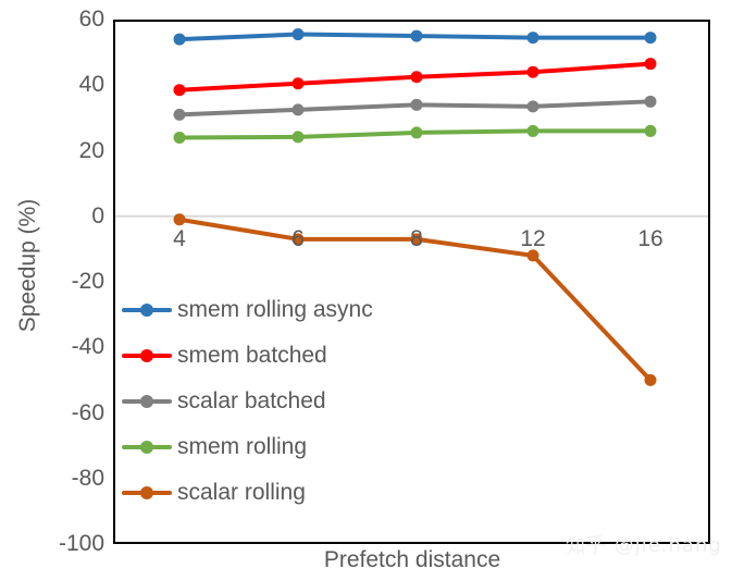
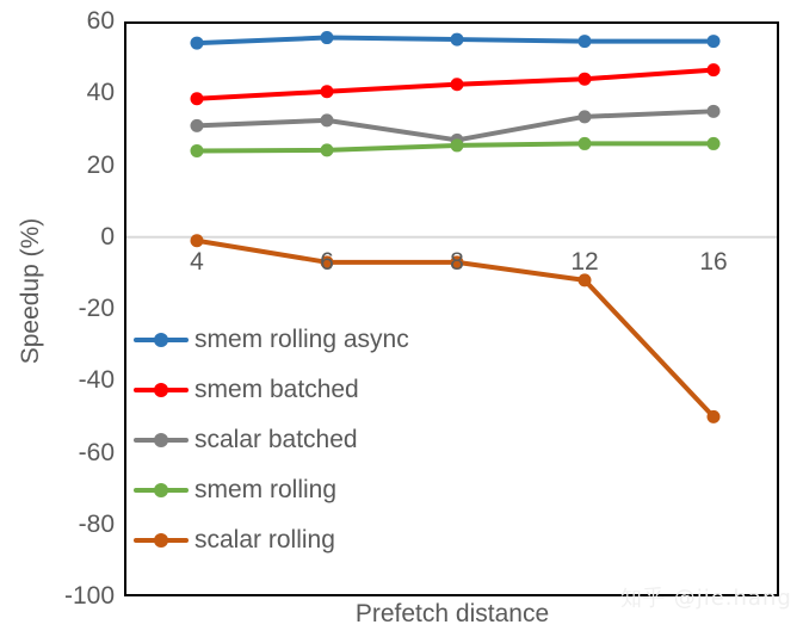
scalar batched/8: 34 -> 27
